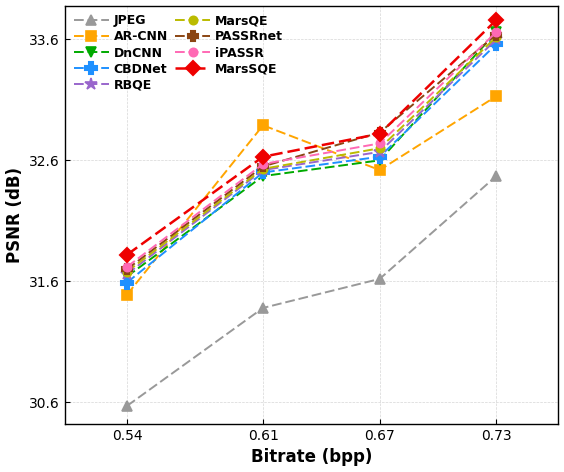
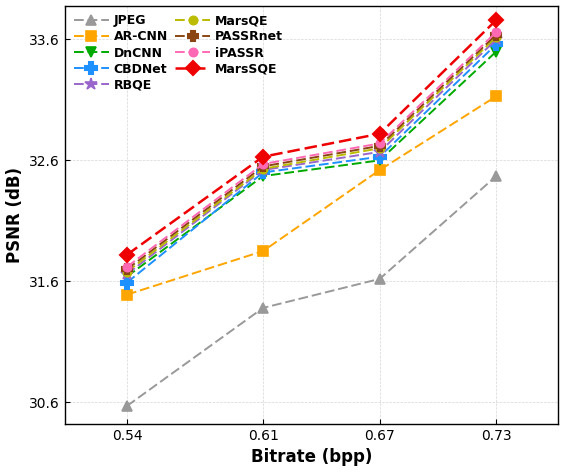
AR-CNN/0.61: 32.89 -> 31.85
PASSRnet/0.67: 32.83 -> 32.72
DnCNN/0.73: 33.66 -> 33.50
